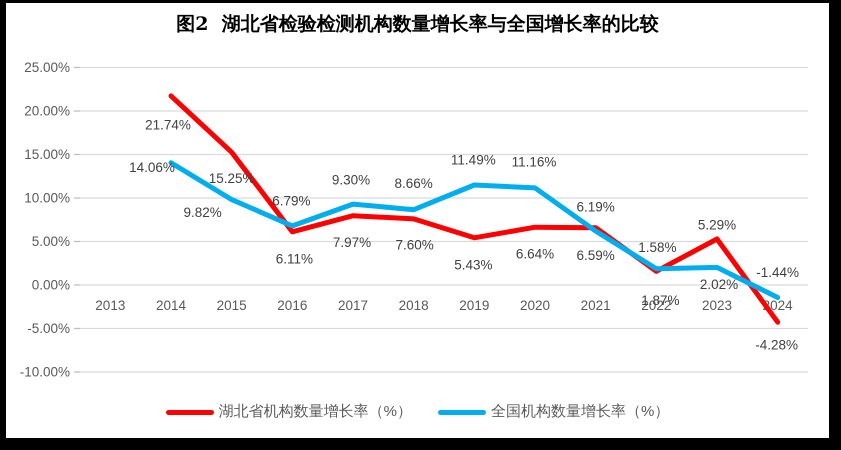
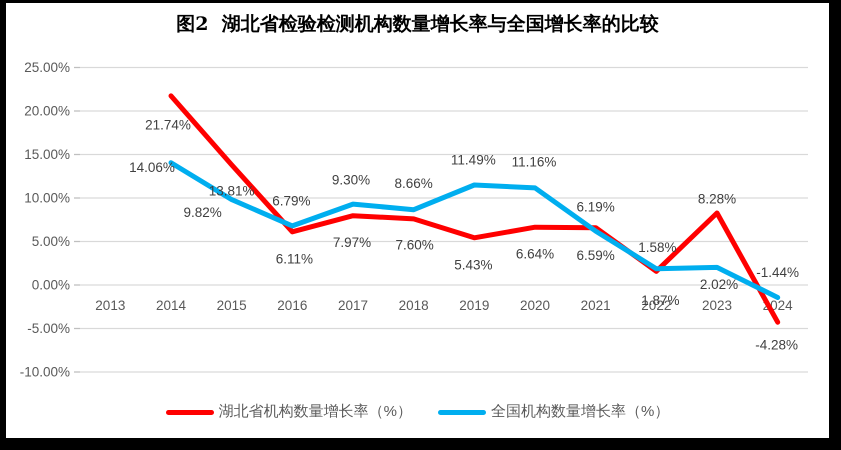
湖北省机构数量增长率（%）/2015: 15.25% -> 13.81%
湖北省机构数量增长率（%）/2023: 5.29% -> 8.28%
